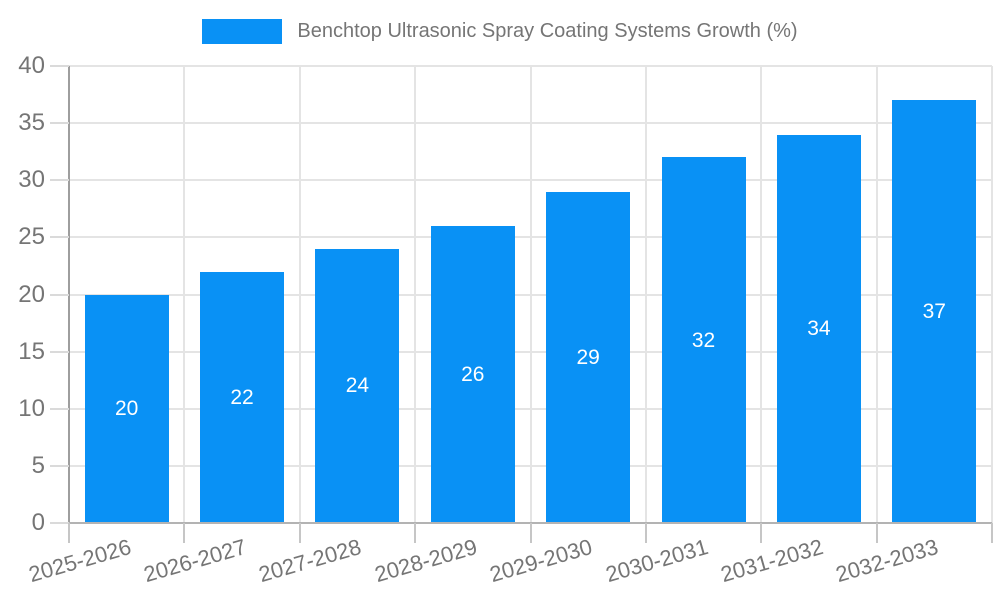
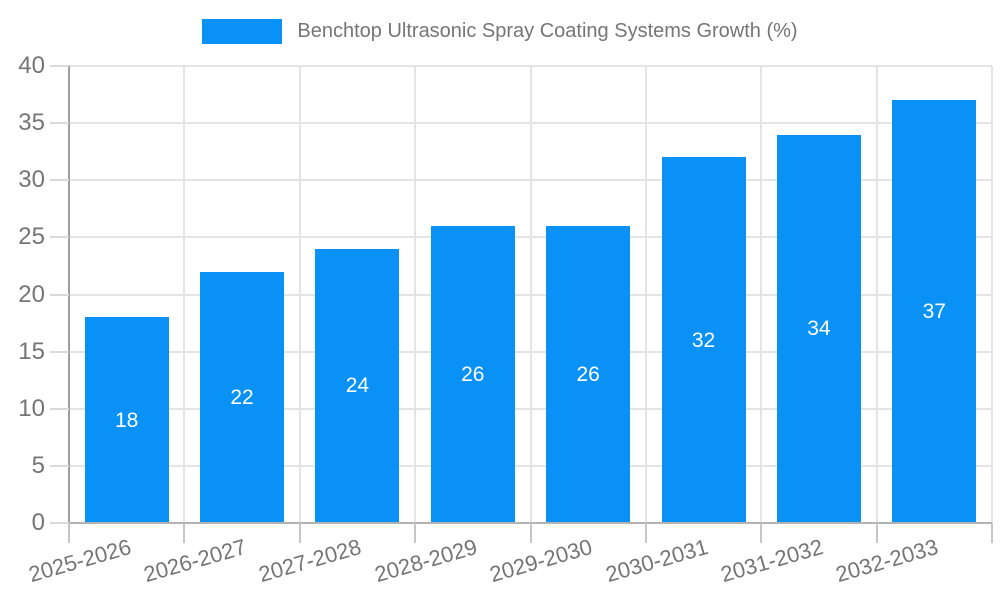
2025-2026: 20 -> 18
2029-2030: 29 -> 26
